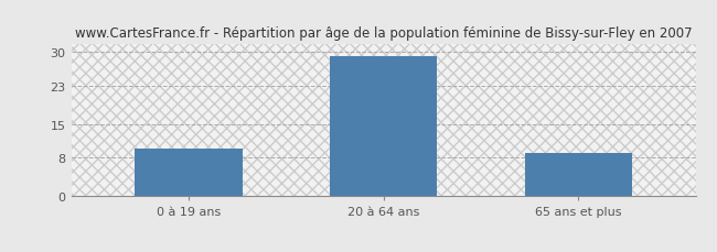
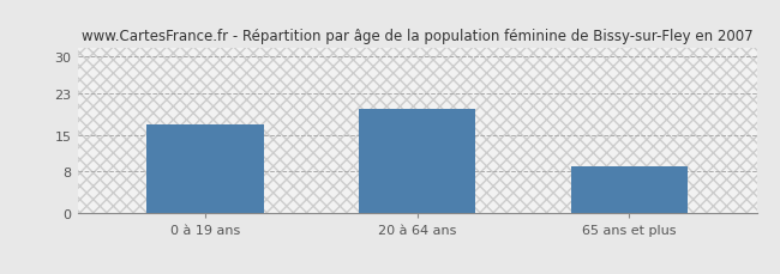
0 à 19 ans: 10 -> 17
20 à 64 ans: 29 -> 20
